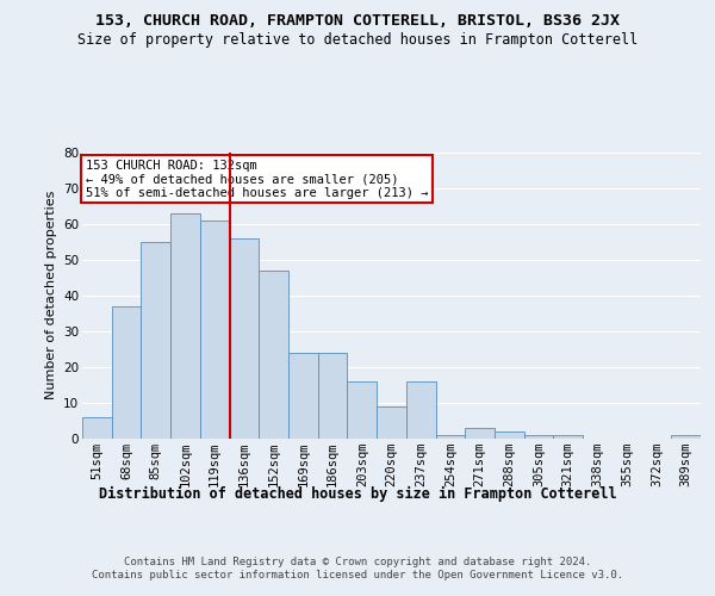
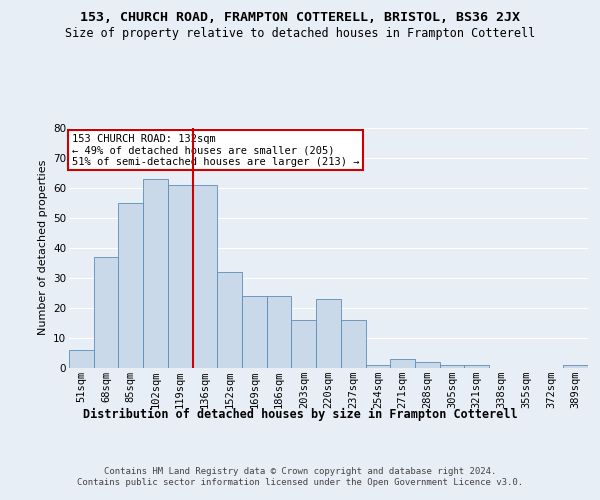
136sqm: 56 -> 61
152sqm: 47 -> 32
220sqm: 9 -> 23
